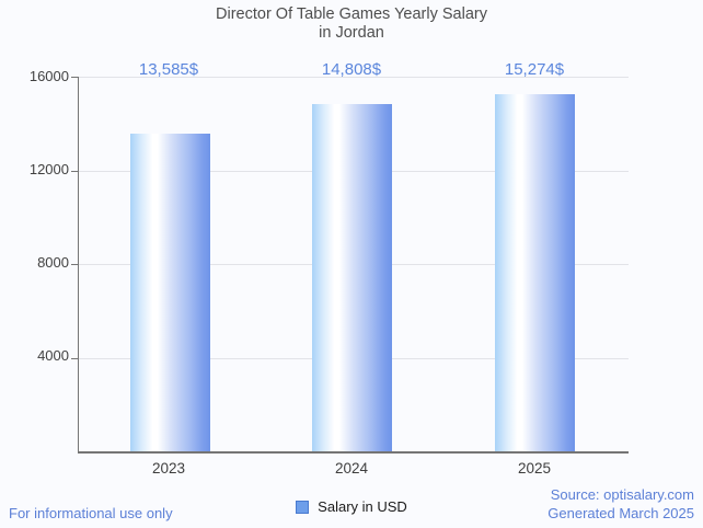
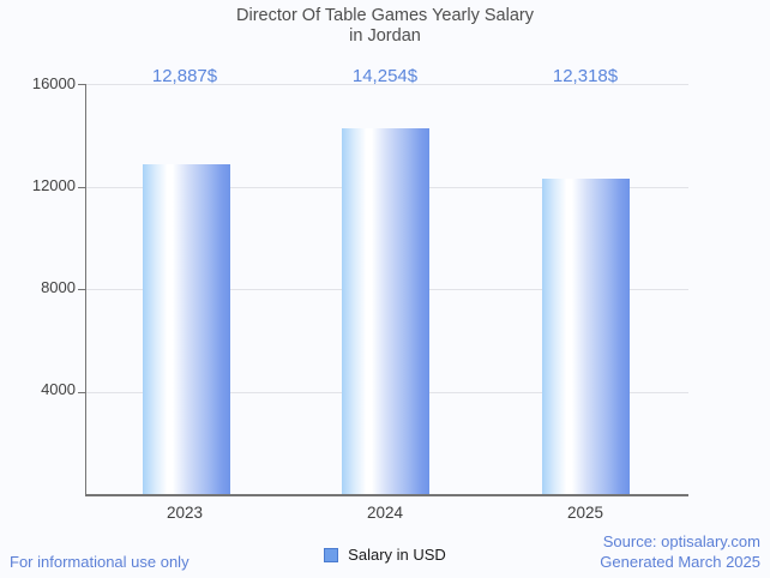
2023: 13,585 -> 12,887
2024: 14,808 -> 14,254
2025: 15,274 -> 12,318
